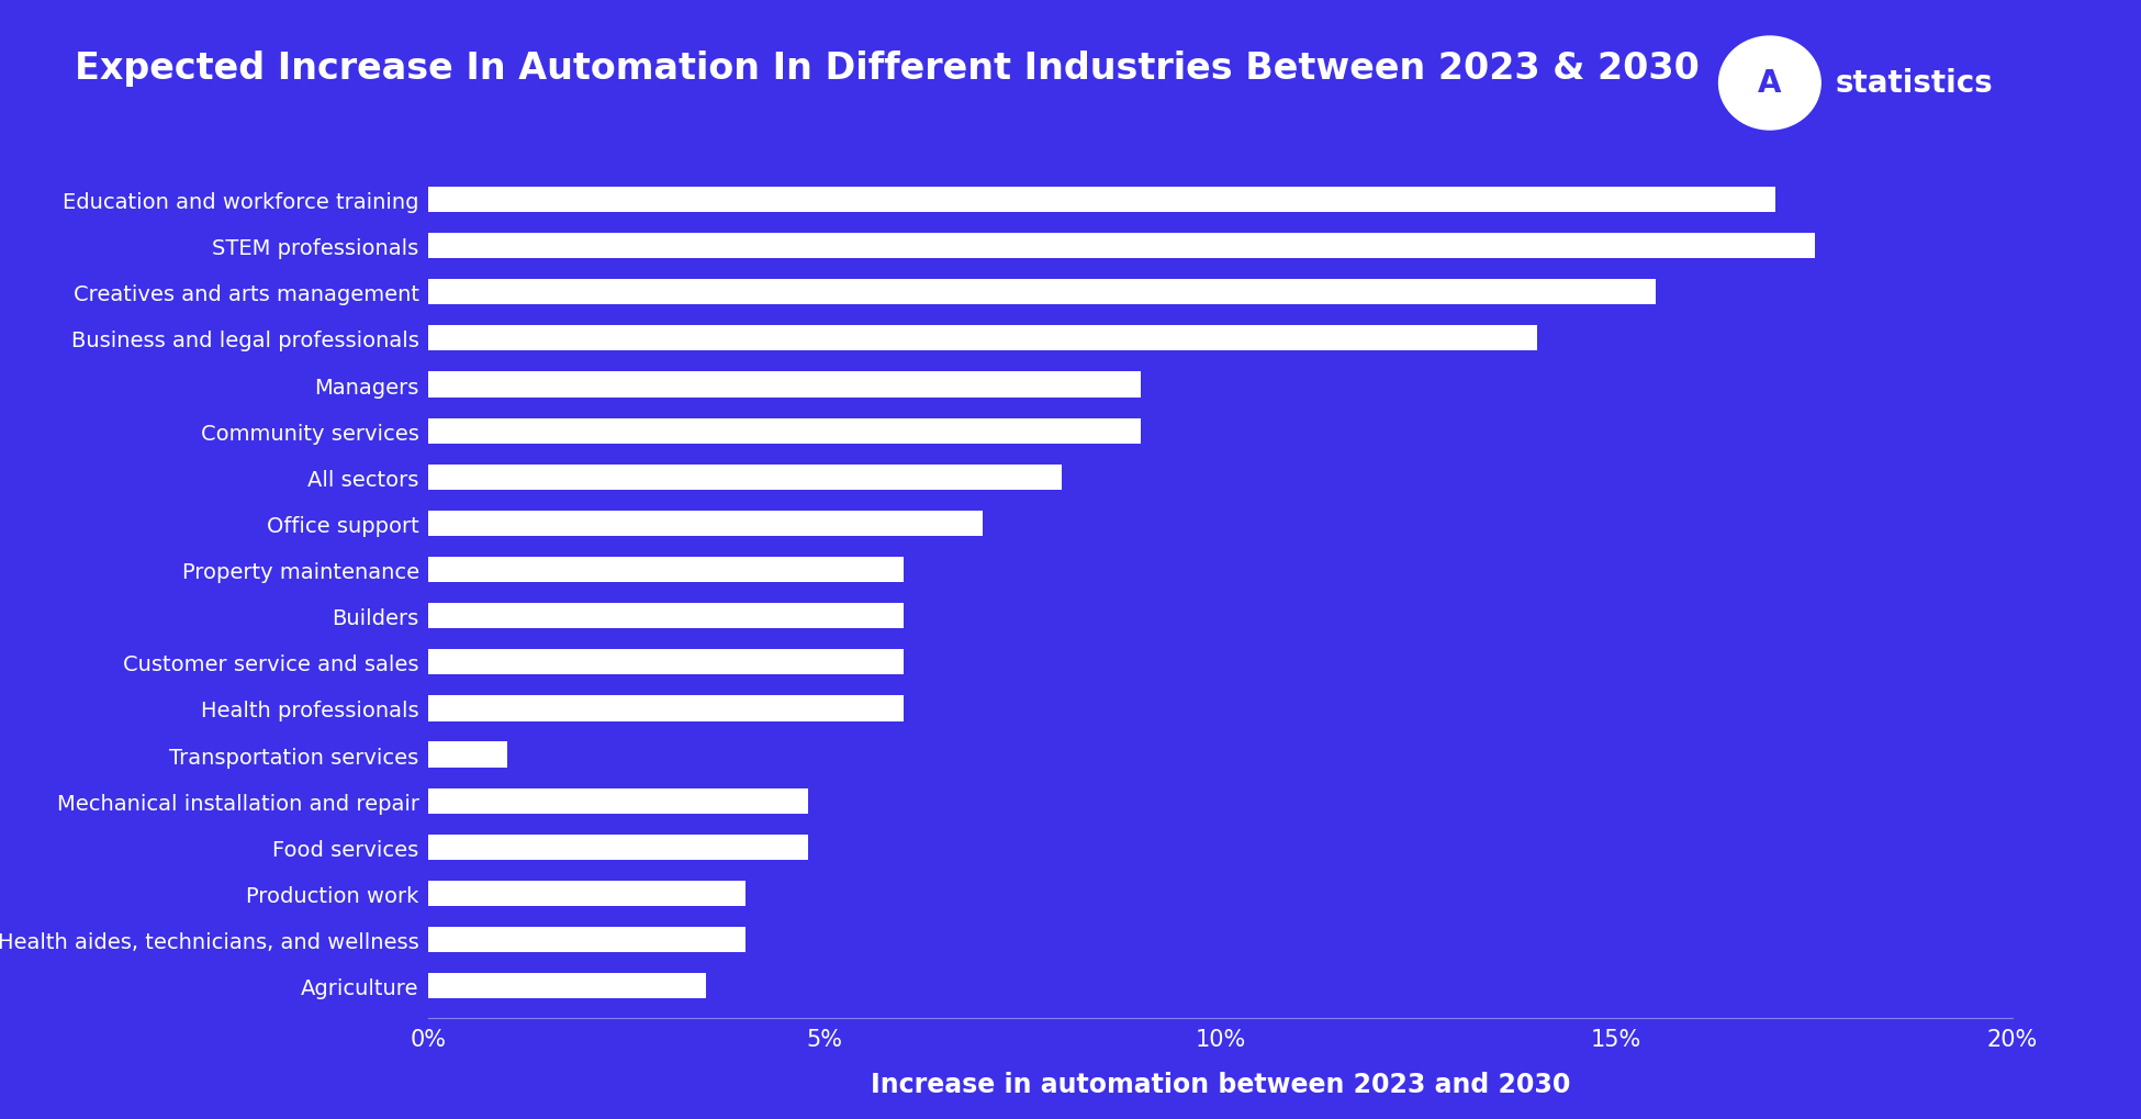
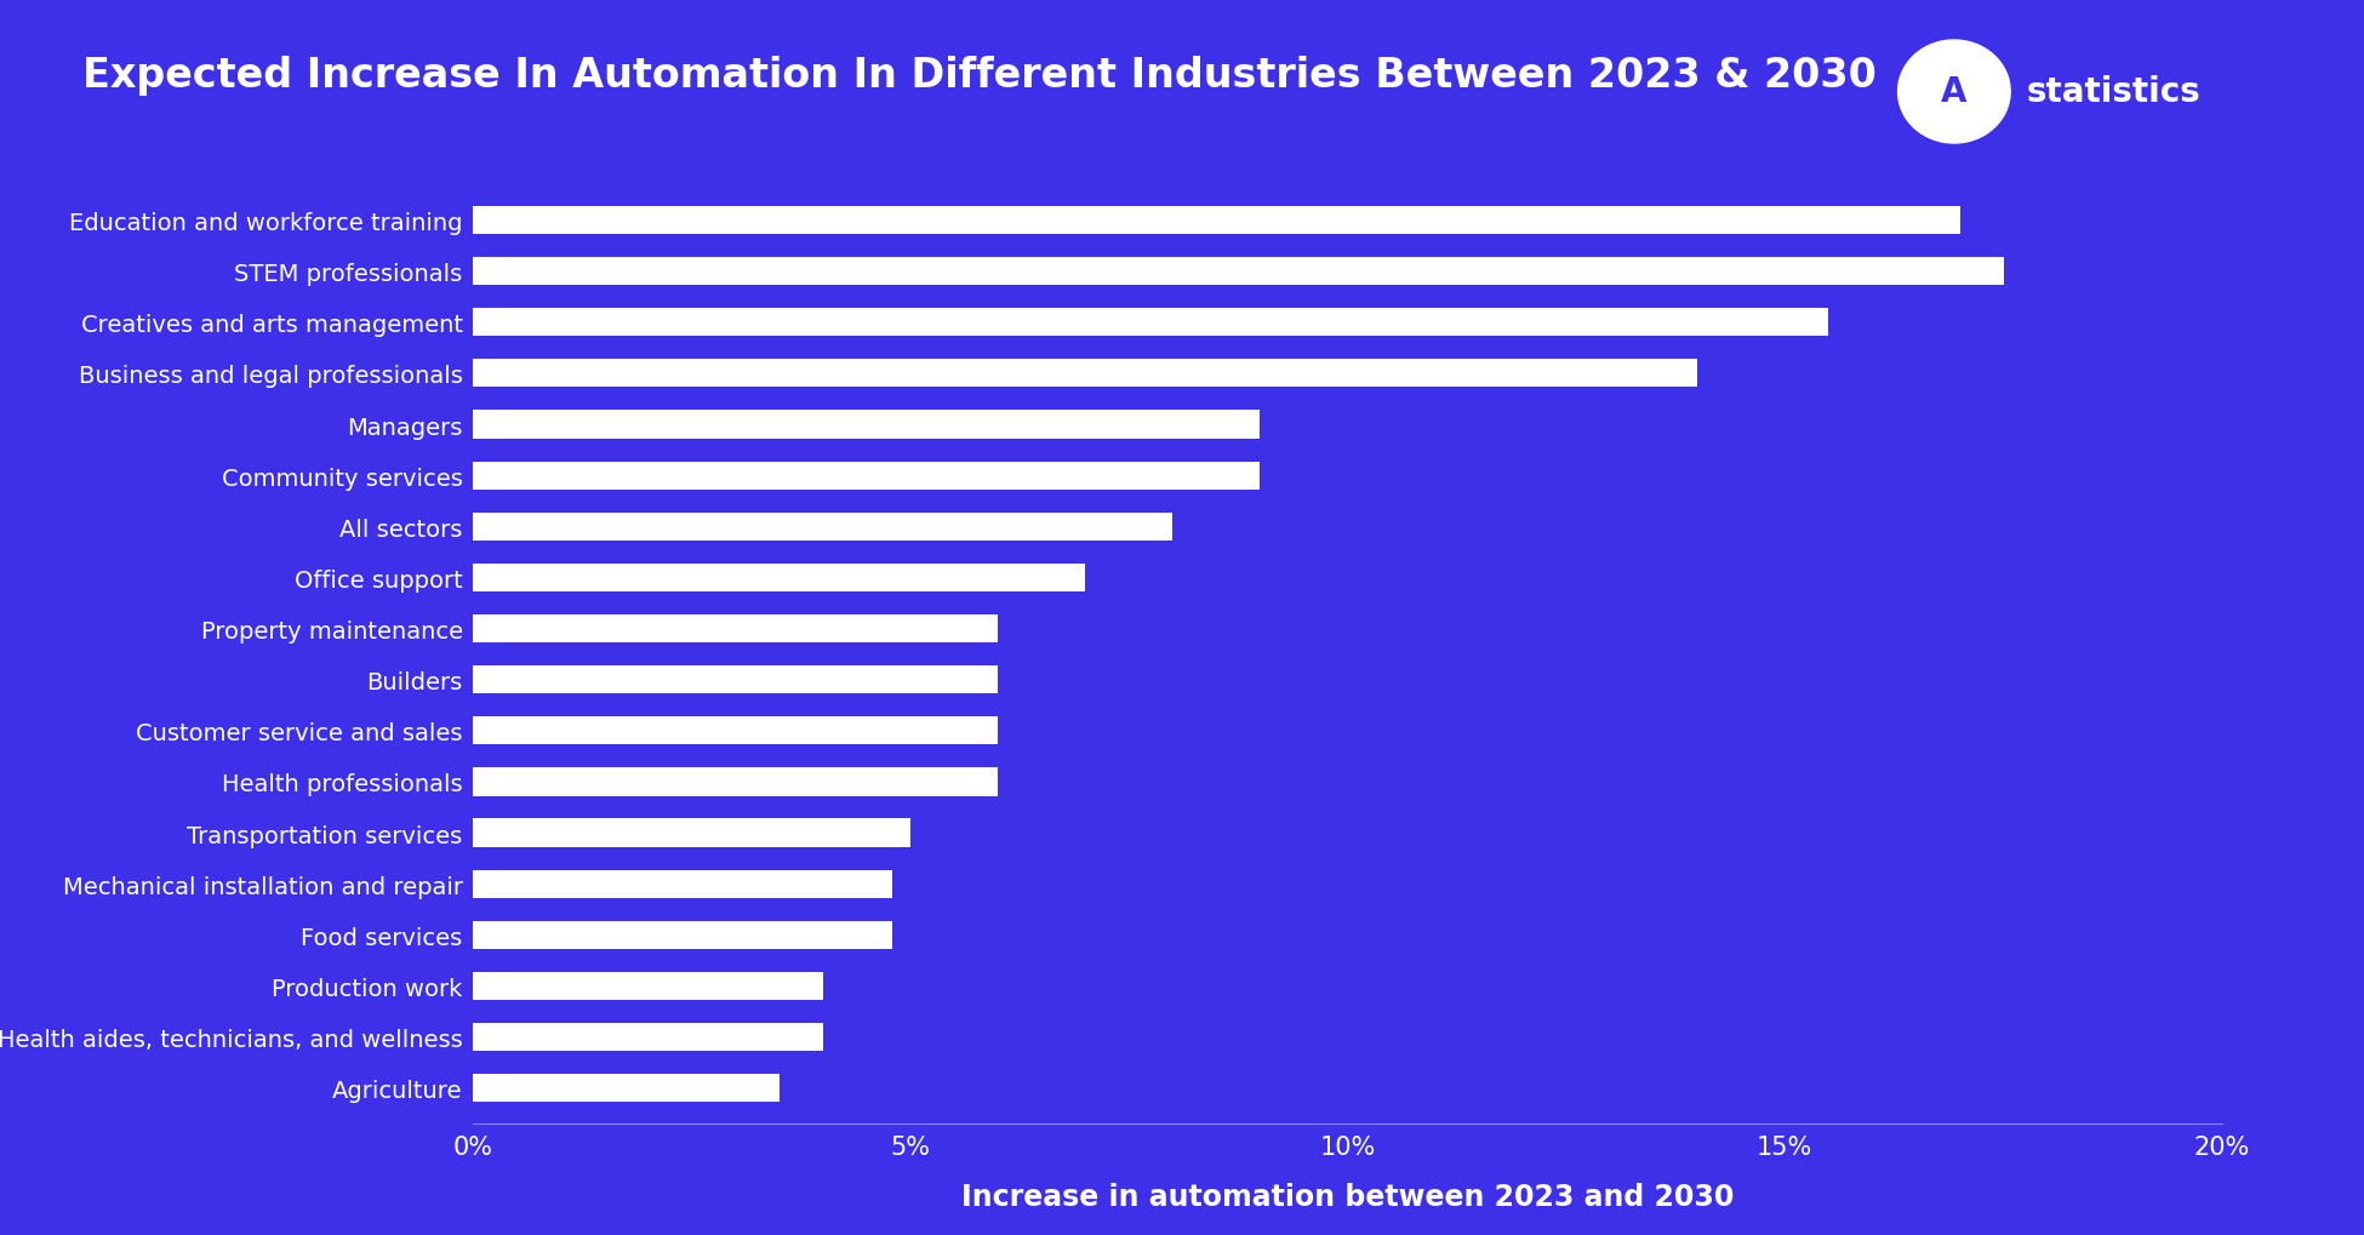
Transportation services: 1.0% -> 5.0%
